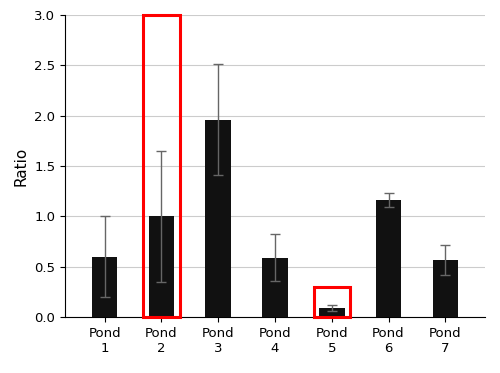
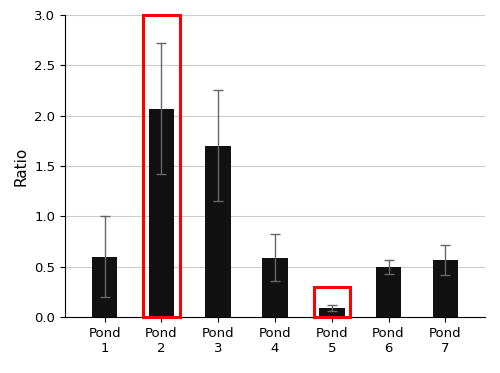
Pond 2: 1.00 -> 2.07
Pond 3: 1.96 -> 1.70
Pond 6: 1.16 -> 0.50
